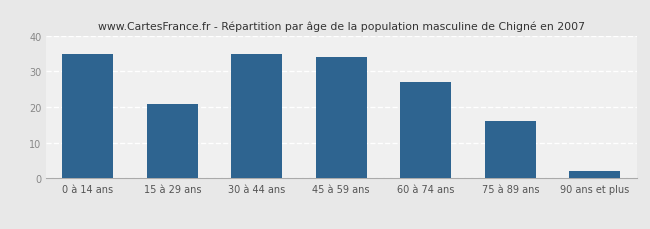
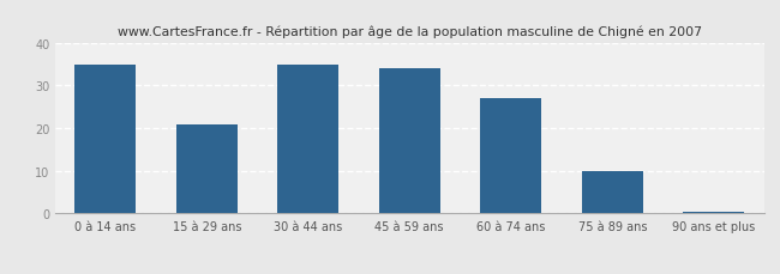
75 à 89 ans: 16.0 -> 10.0
90 ans et plus: 2.0 -> 0.5
